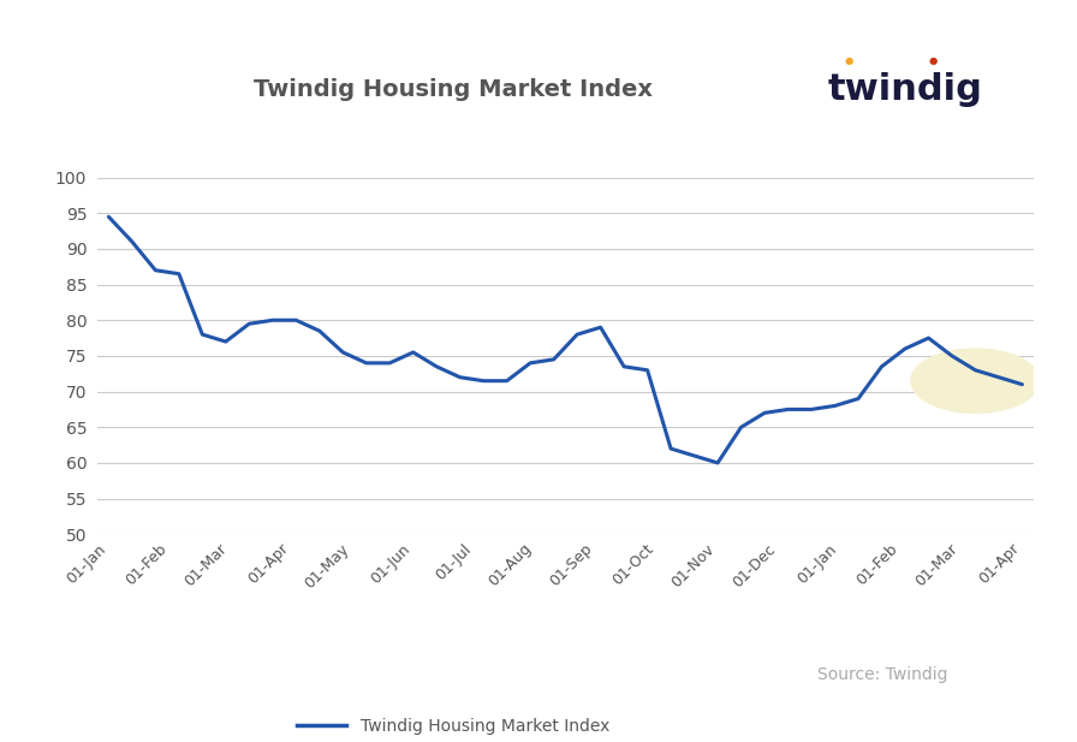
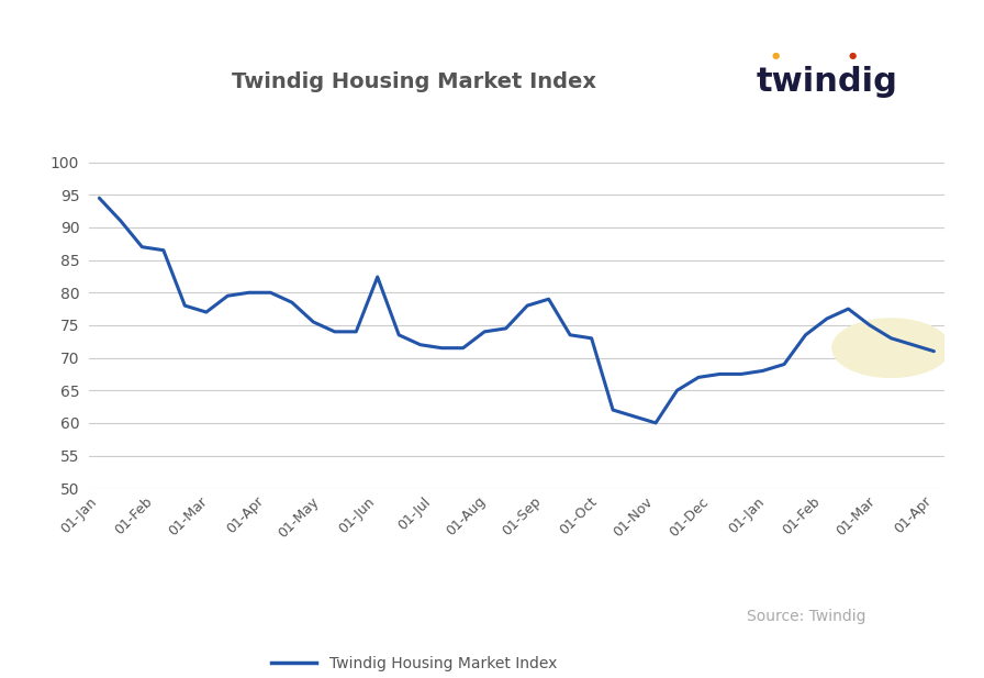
01-Jun: 75.5 -> 82.4
